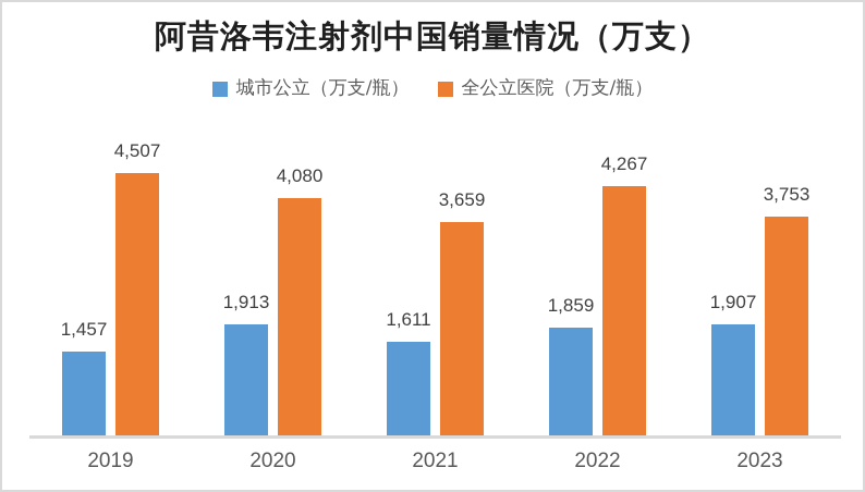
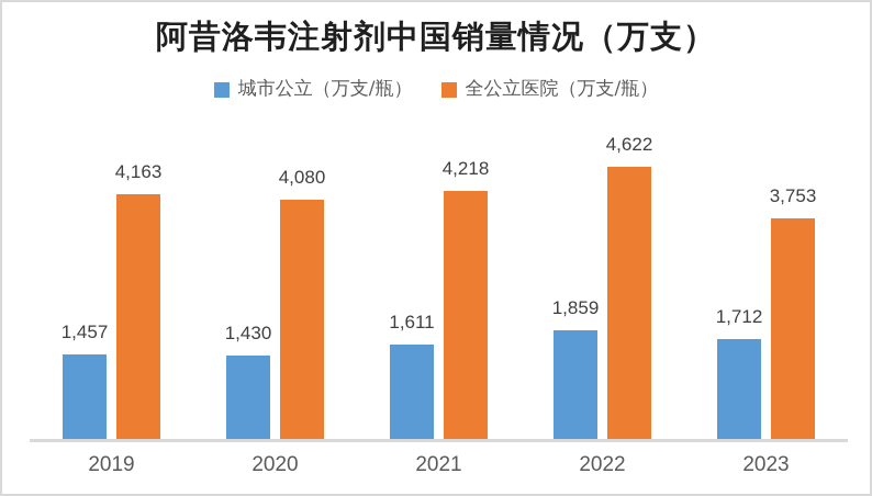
全公立医院（万支/瓶）/2019: 4,507 -> 4,163
城市公立（万支/瓶）/2020: 1,913 -> 1,430
全公立医院（万支/瓶）/2021: 3,659 -> 4,218
全公立医院（万支/瓶）/2022: 4,267 -> 4,622
城市公立（万支/瓶）/2023: 1,907 -> 1,712
